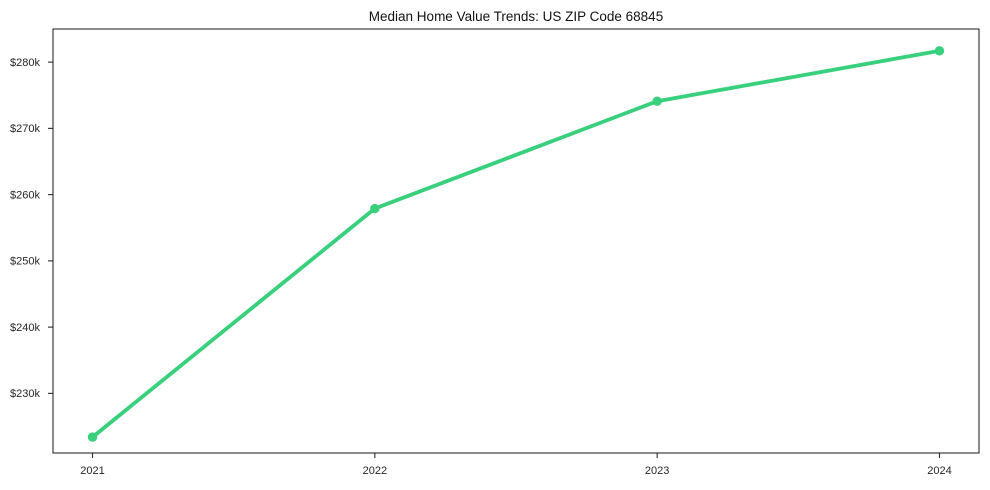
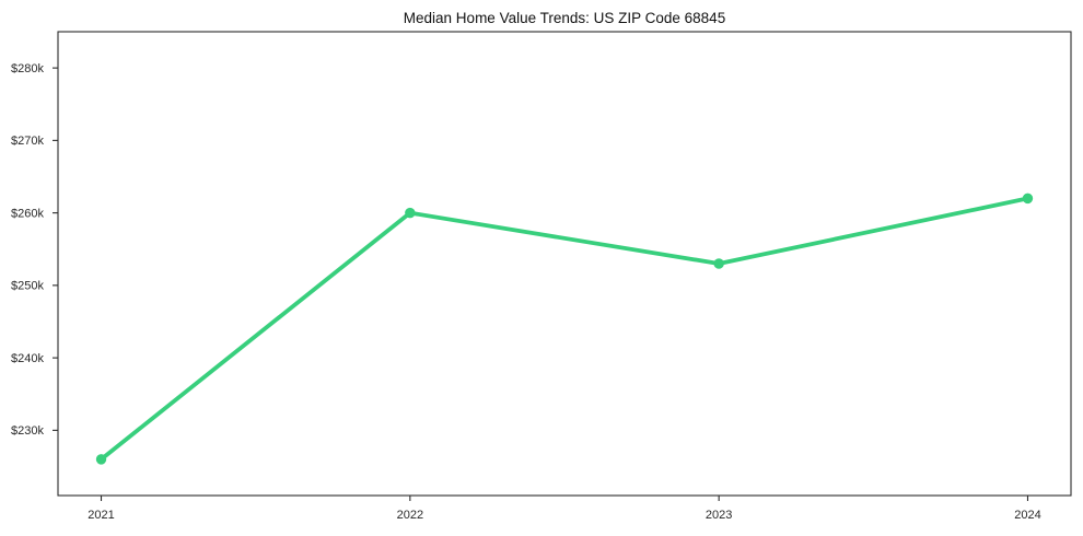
2021: $223k -> $226k
2022: $258k -> $260k
2023: $274k -> $253k
2024: $282k -> $262k
